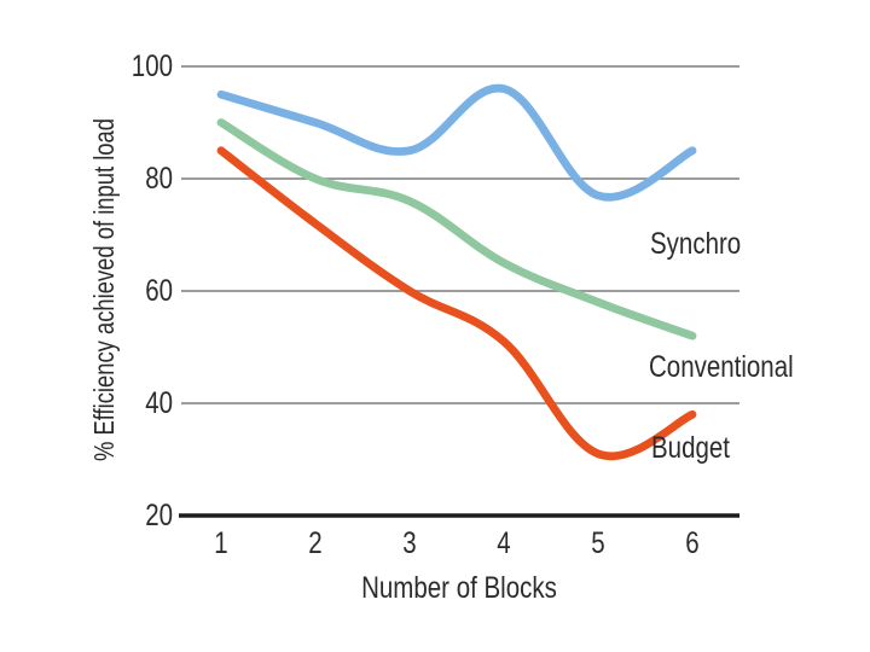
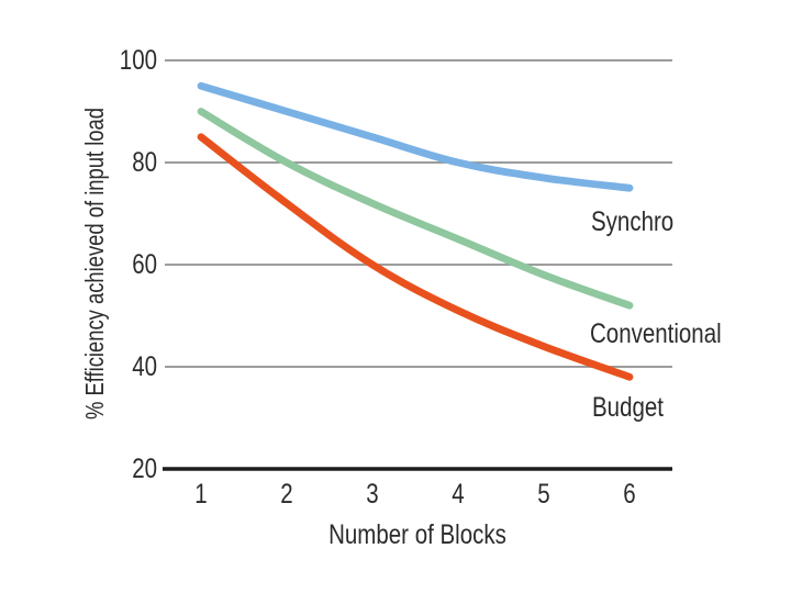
Conventional/3: 76 -> 72
Synchro/4: 96 -> 80
Budget/5: 31 -> 44
Synchro/6: 85 -> 75
